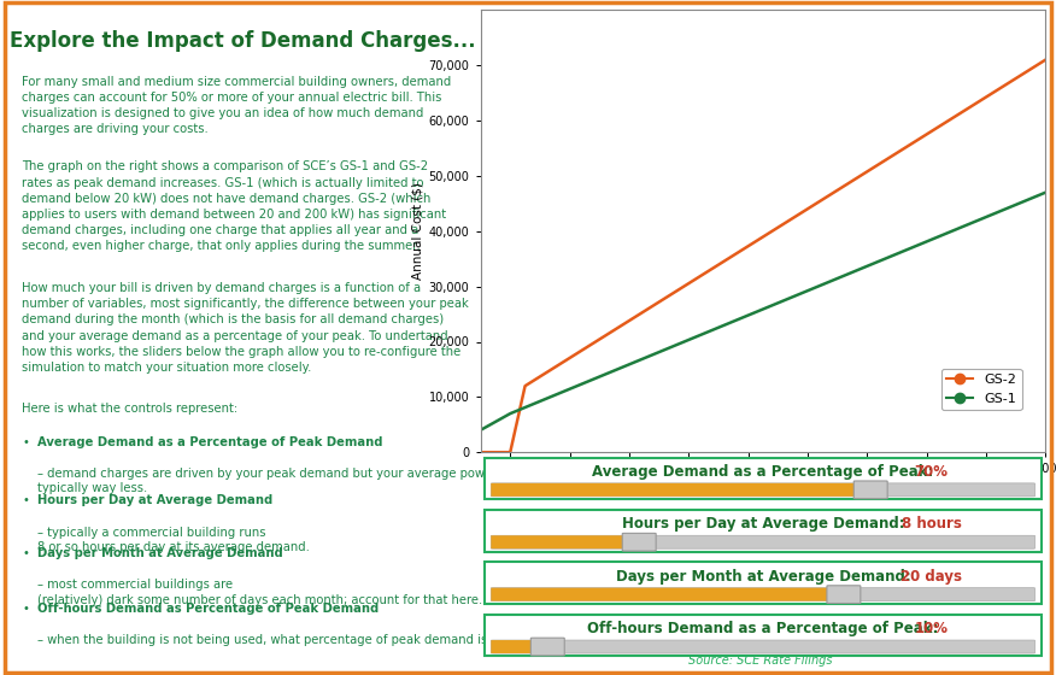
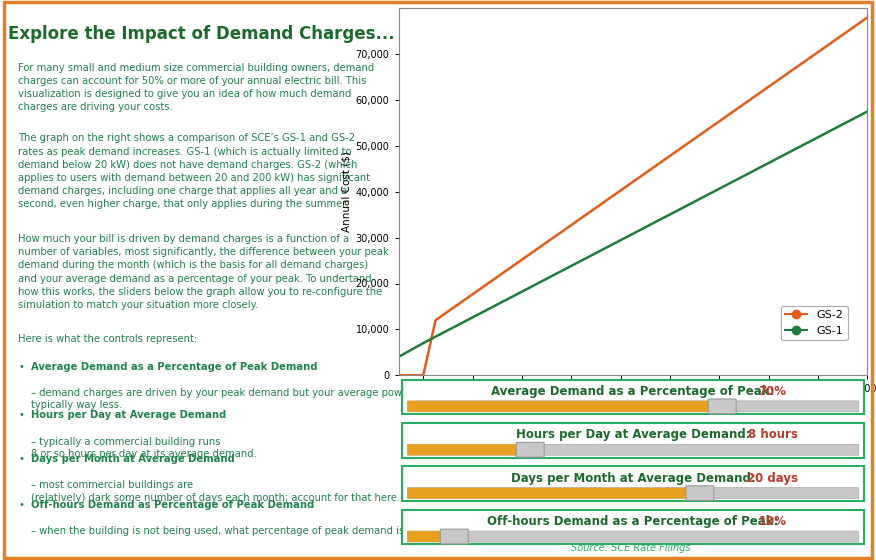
GS-2/200: 71,000 -> 78,000
GS-1/200: 47,000 -> 57,500
